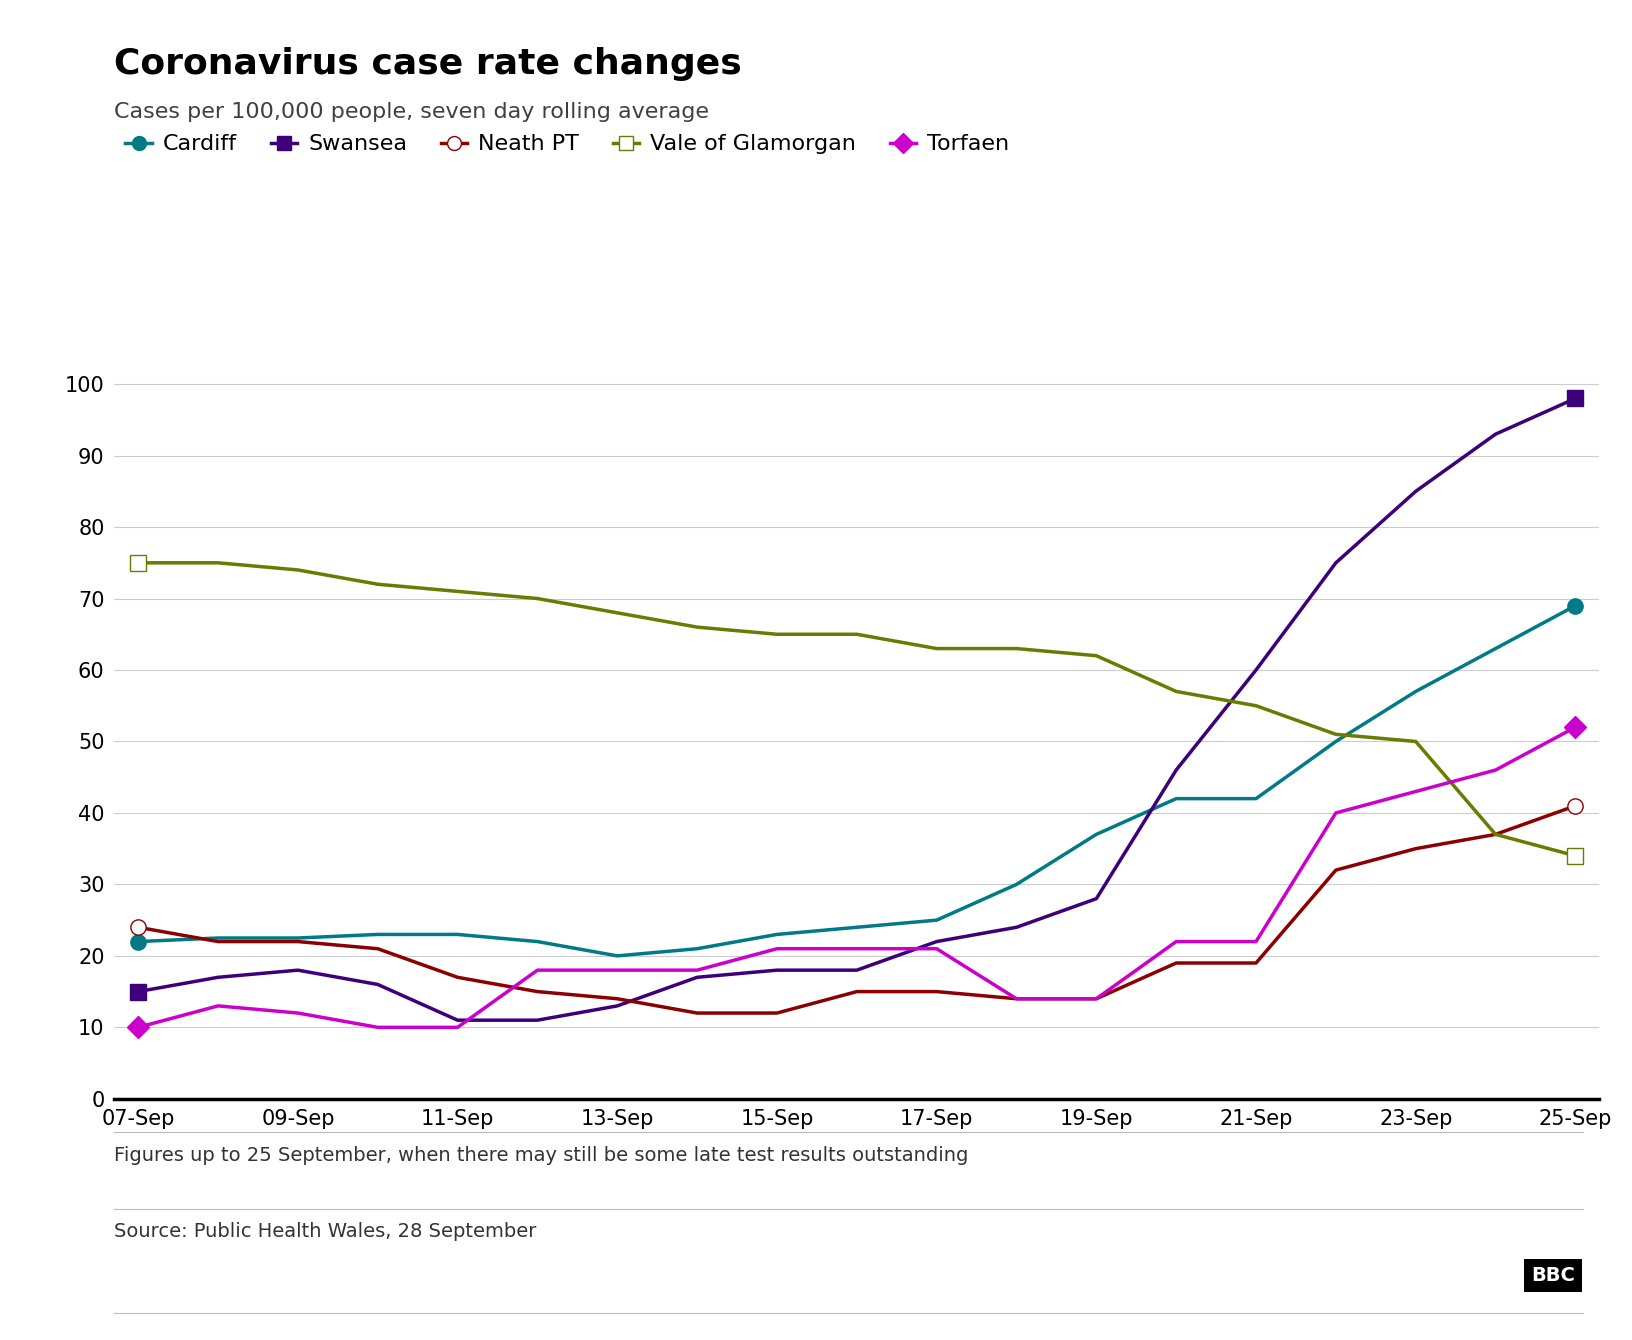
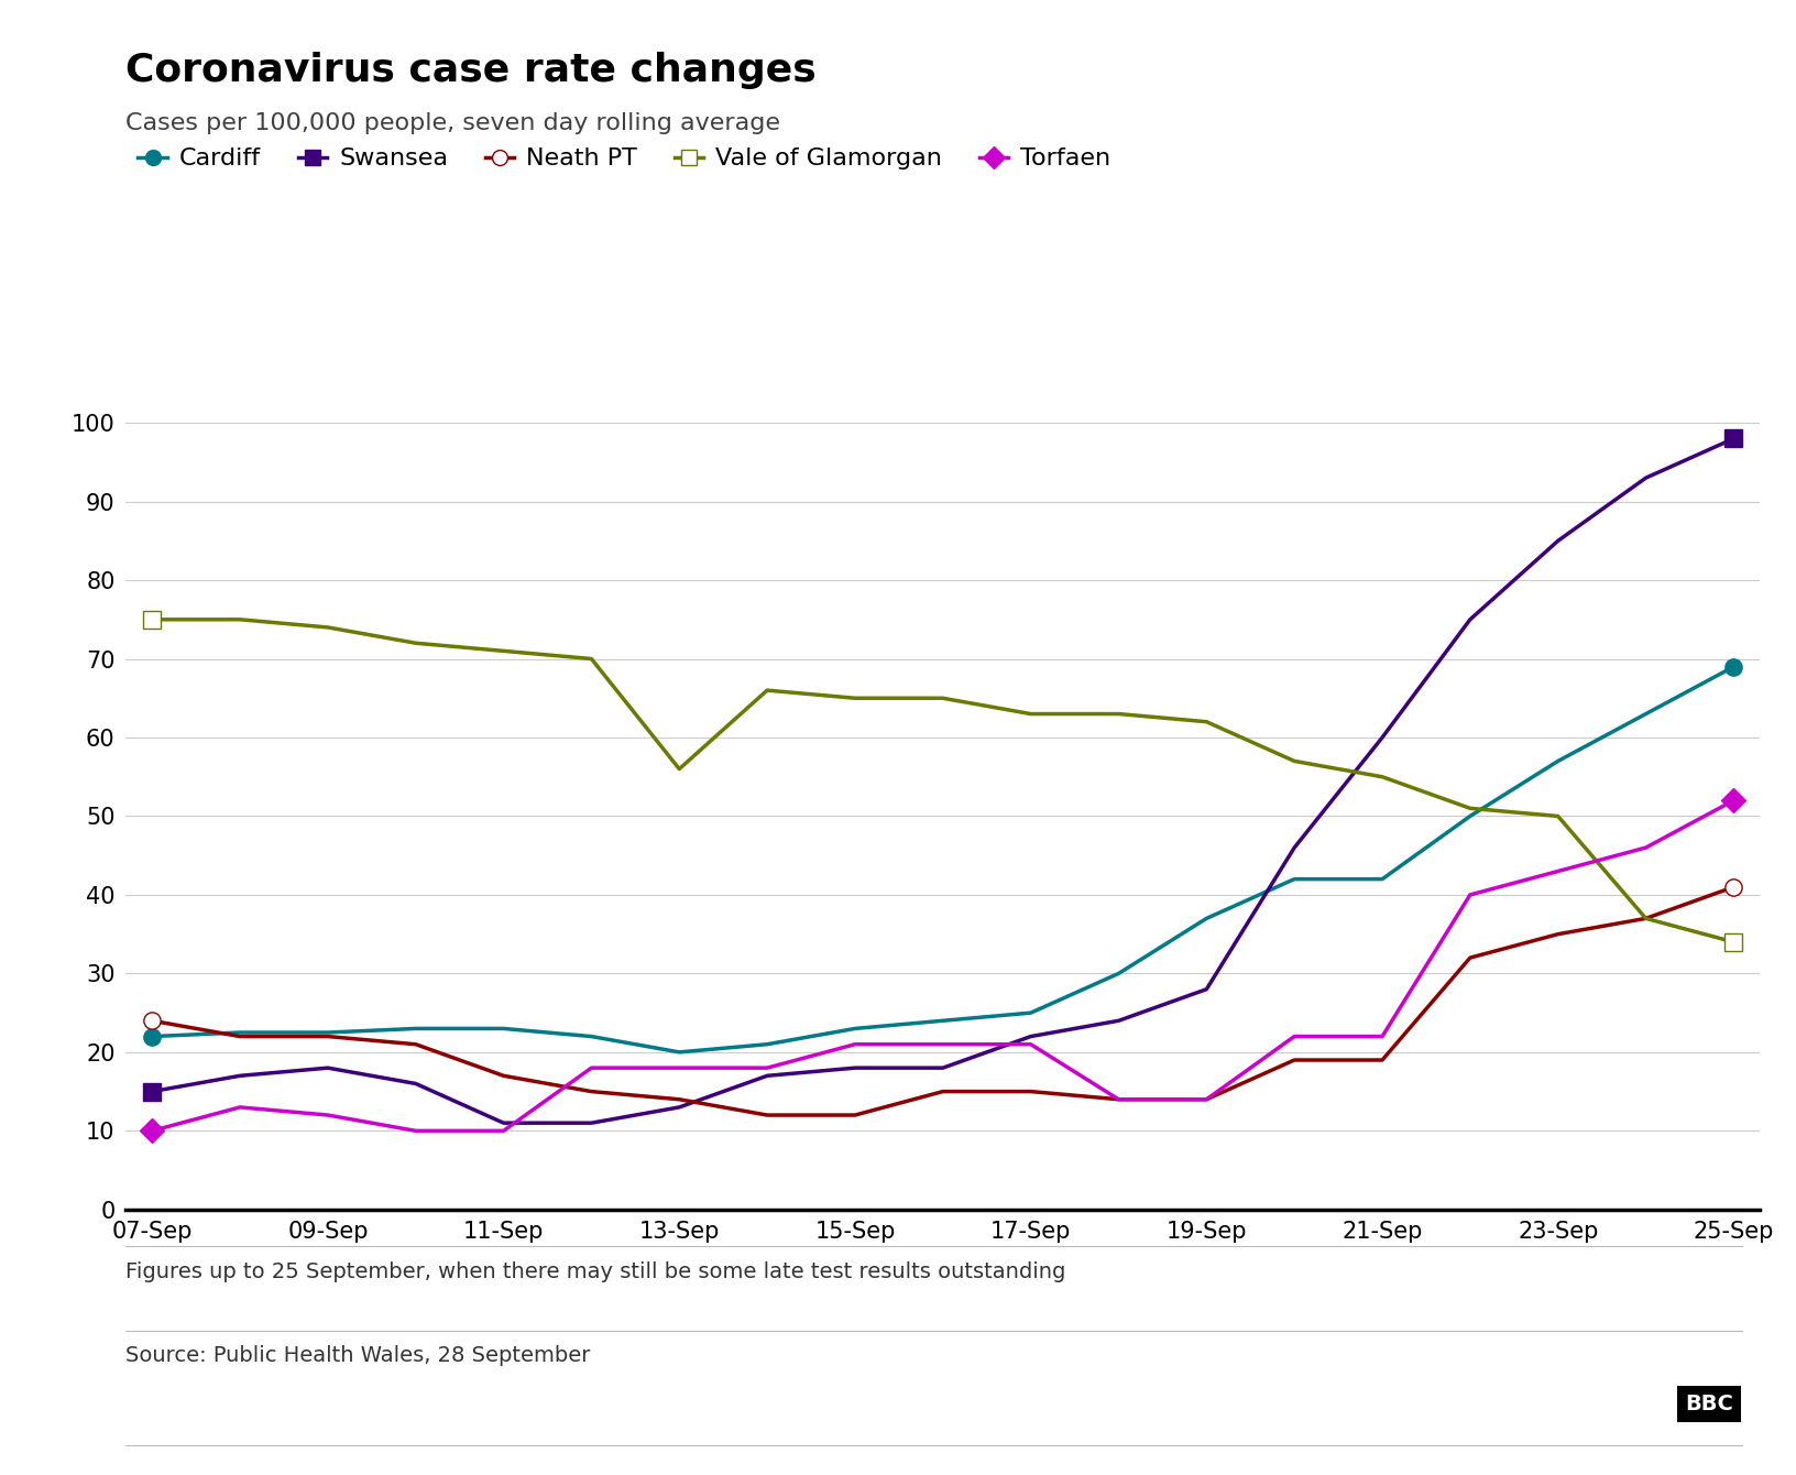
Vale of Glamorgan/13-Sep: 68 -> 56
